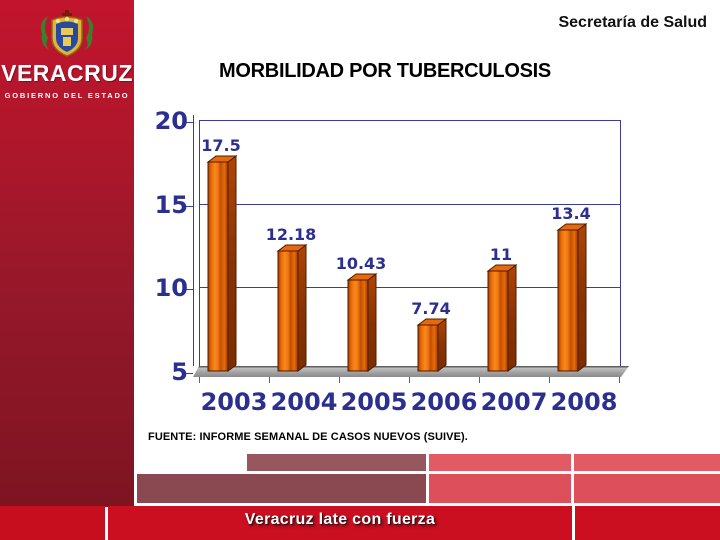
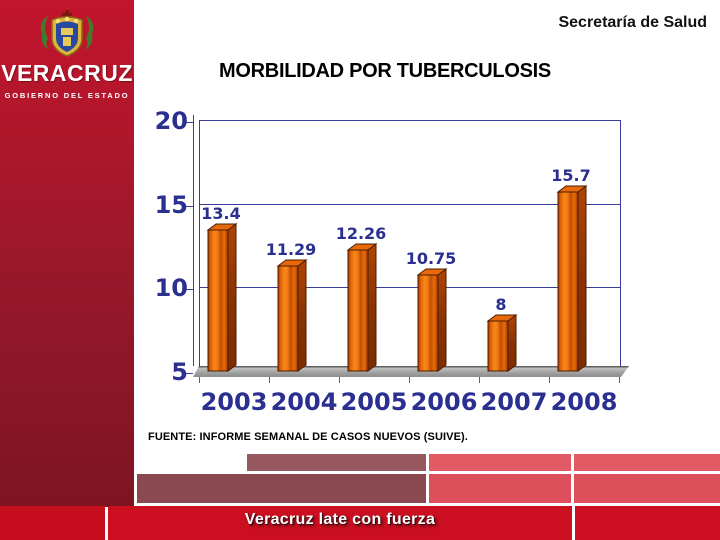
2003: 17.5 -> 13.4
2004: 12.18 -> 11.29
2005: 10.43 -> 12.26
2006: 7.74 -> 10.75
2007: 11 -> 8
2008: 13.4 -> 15.7
